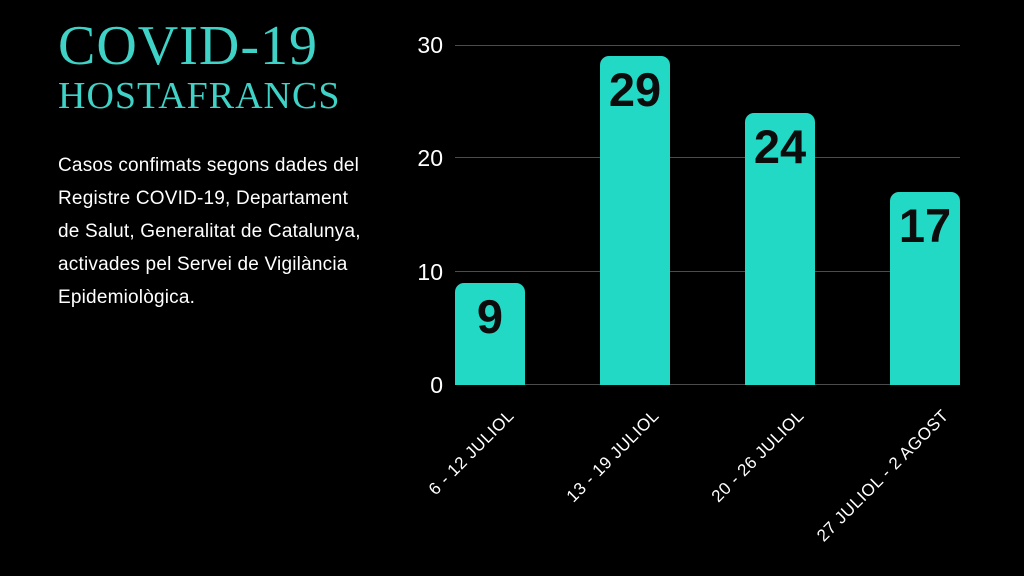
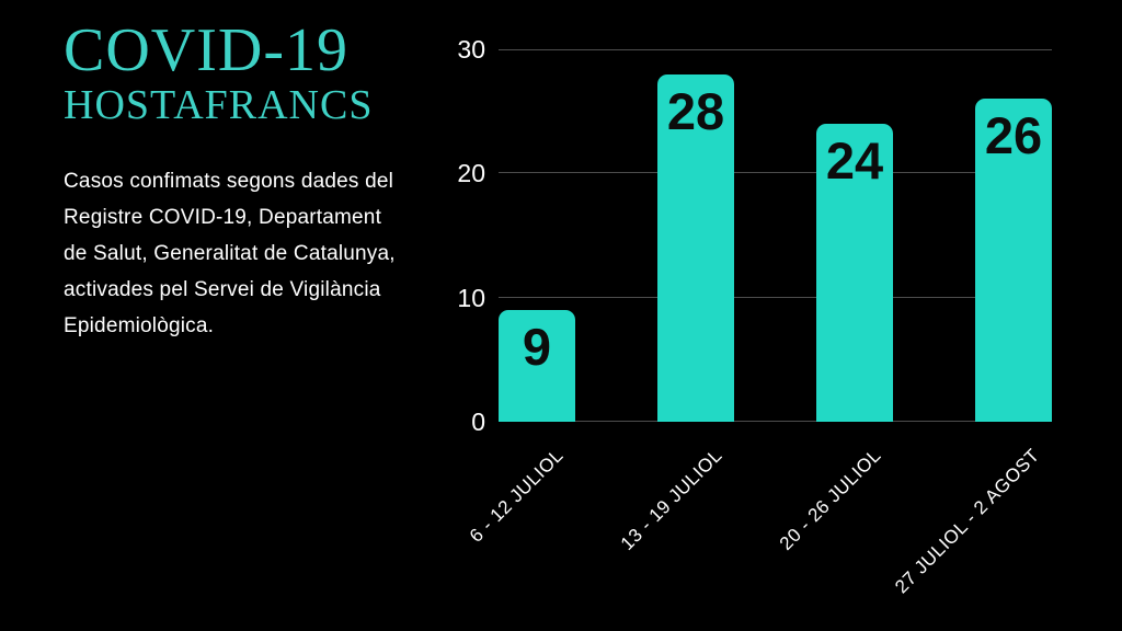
13 - 19 JULIOL: 29 -> 28
27 JULIOL - 2 AGOST: 17 -> 26
